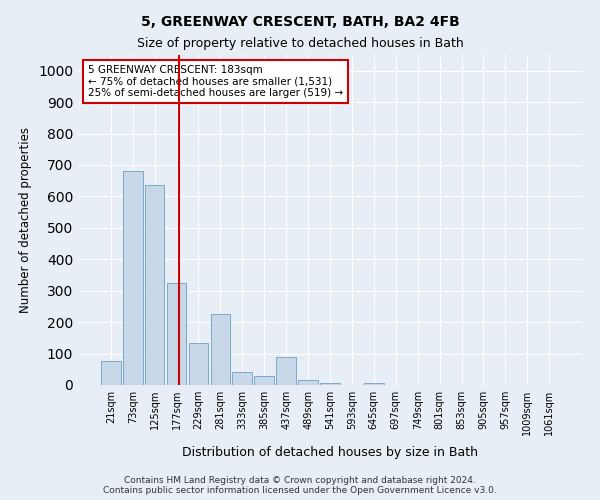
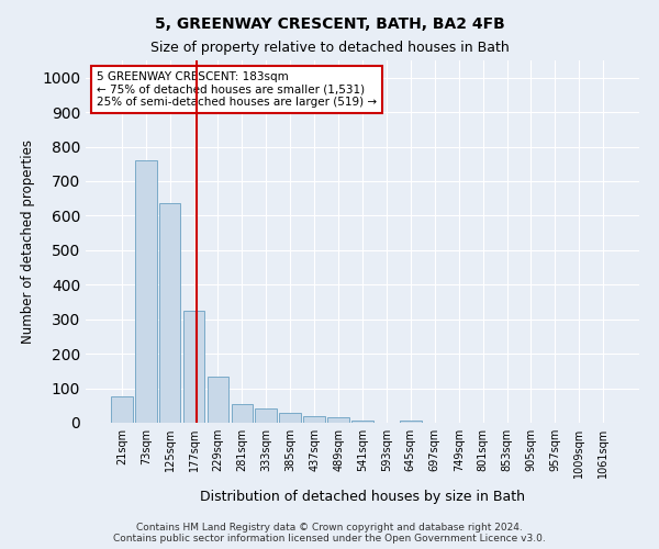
73sqm: 680 -> 760
281sqm: 225 -> 55
437sqm: 90 -> 20
